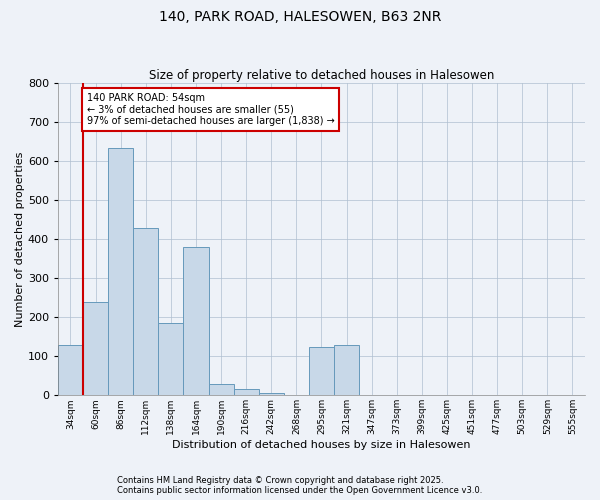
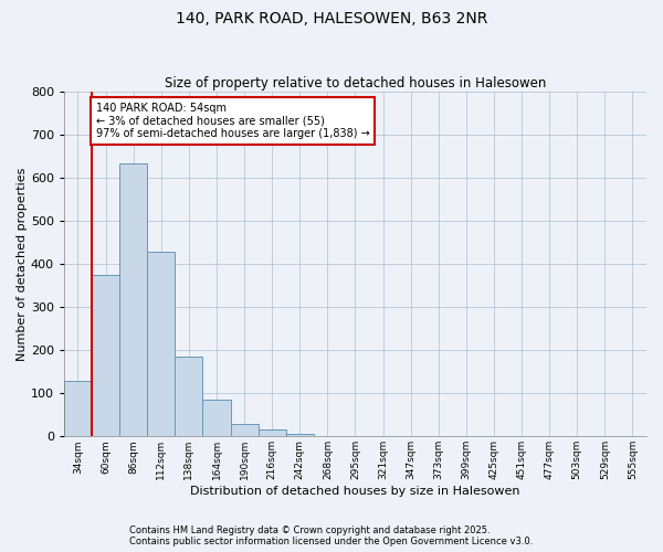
60sqm: 240 -> 375
164sqm: 380 -> 85
295sqm: 125 -> 1
321sqm: 130 -> 1
